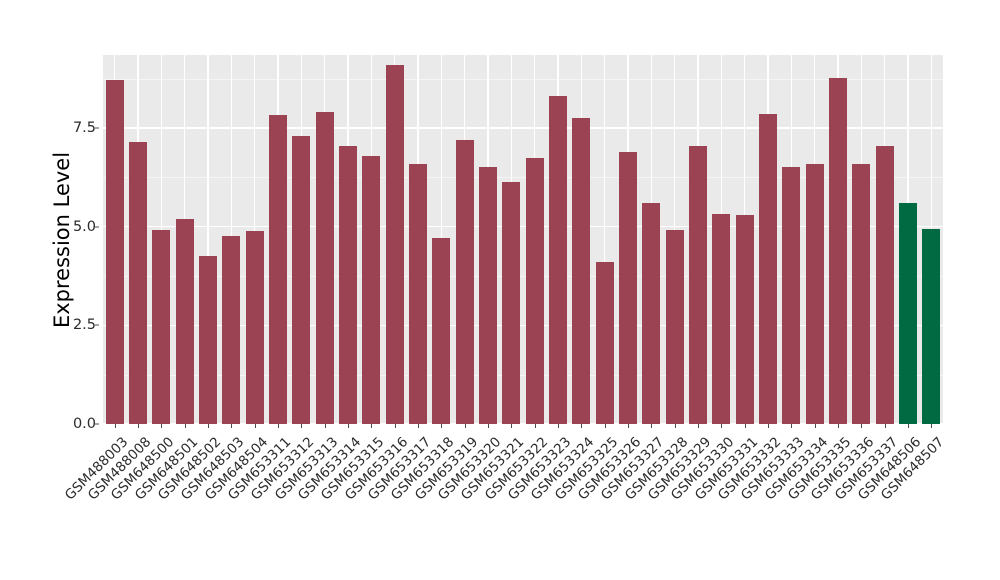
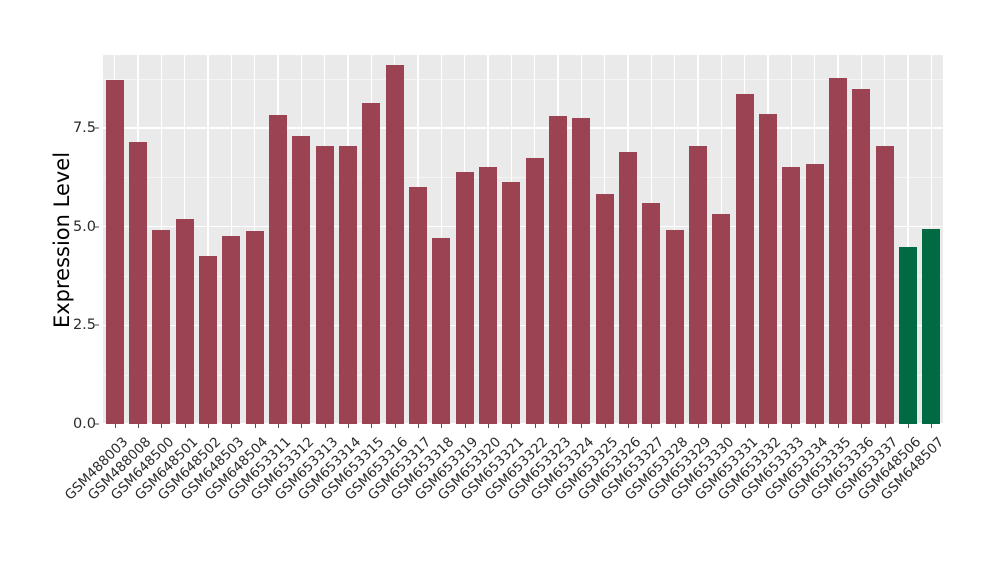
GSM653313: 7.9 -> 7.0
GSM653315: 6.8 -> 8.1
GSM653317: 6.6 -> 6.0
GSM653319: 7.2 -> 6.4
GSM653323: 8.3 -> 7.8
GSM653325: 4.1 -> 5.8
GSM653331: 5.3 -> 8.4
GSM653336: 6.6 -> 8.5
GSM648506: 5.6 -> 4.5
